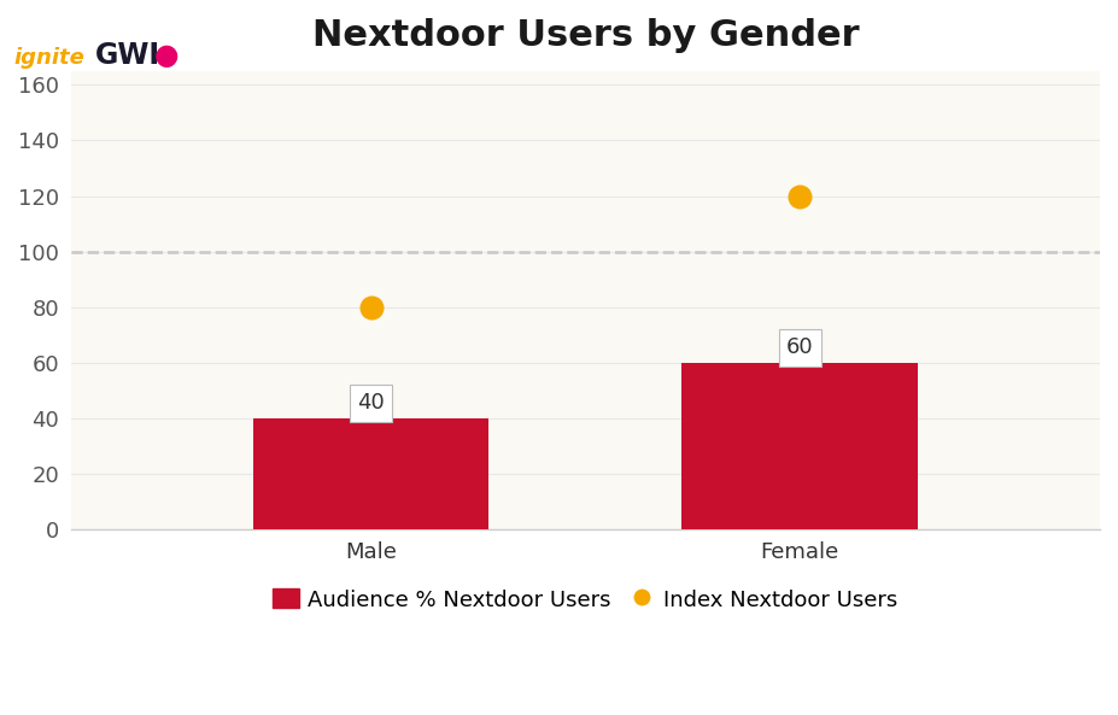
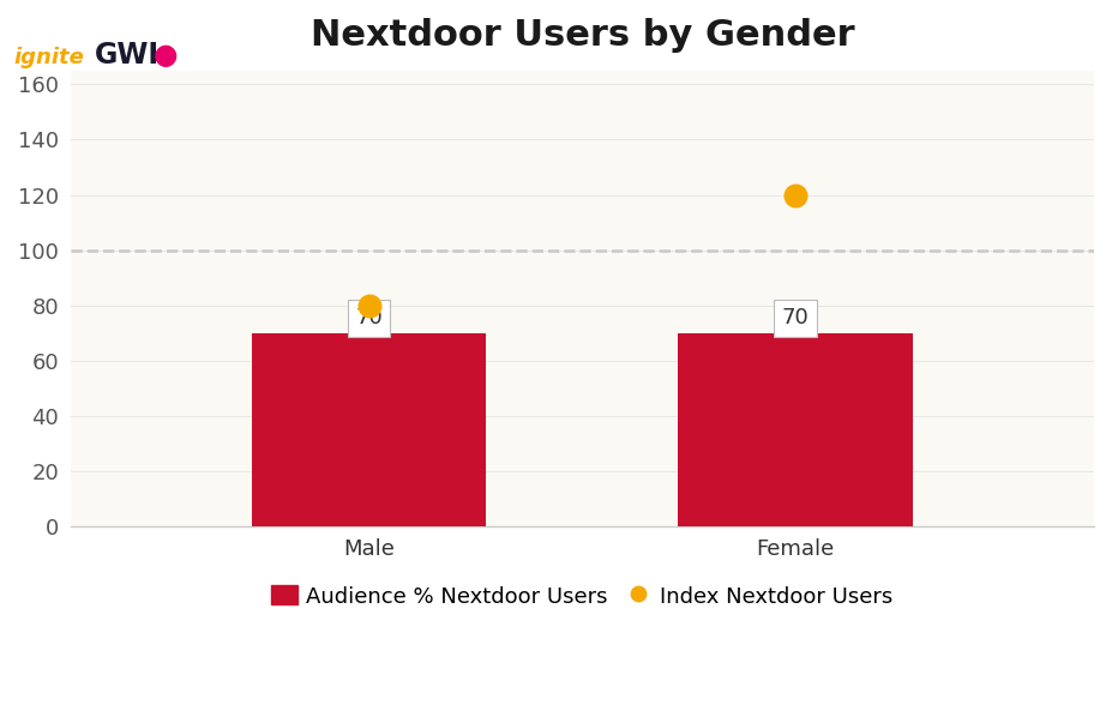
Audience % Nextdoor Users/Male: 40 -> 70
Audience % Nextdoor Users/Female: 60 -> 70
